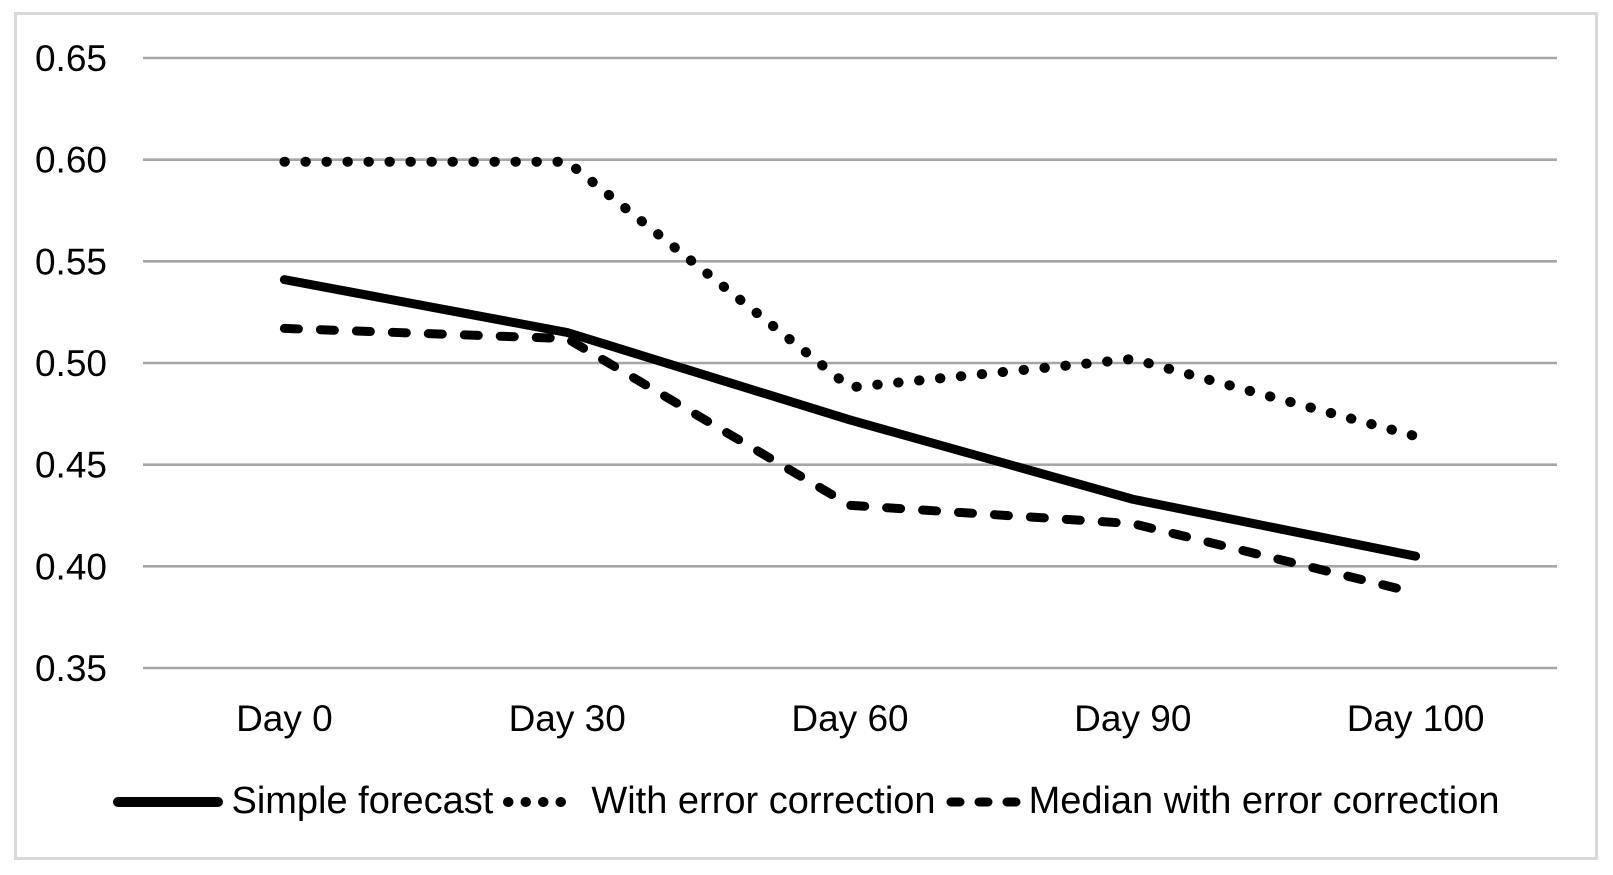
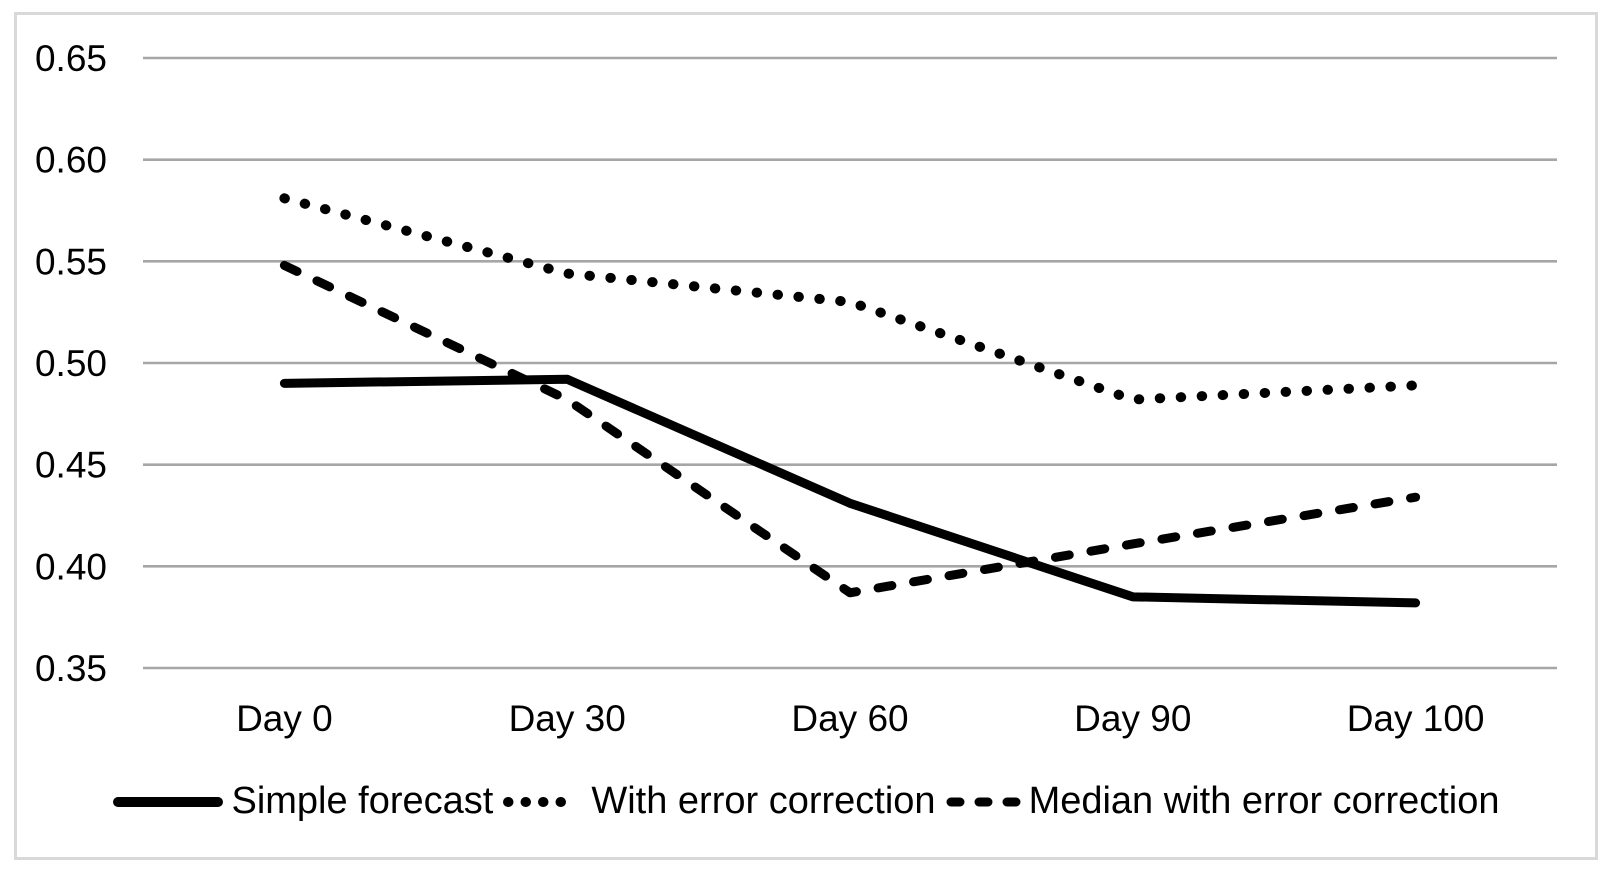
Simple forecast/Day 0: 0.541 -> 0.490
With error correction/Day 0: 0.599 -> 0.581
Median with error correction/Day 0: 0.517 -> 0.548
Simple forecast/Day 30: 0.515 -> 0.492
With error correction/Day 30: 0.599 -> 0.544
Median with error correction/Day 30: 0.512 -> 0.482
Simple forecast/Day 60: 0.472 -> 0.431
With error correction/Day 60: 0.488 -> 0.530
Median with error correction/Day 60: 0.430 -> 0.387
Simple forecast/Day 90: 0.433 -> 0.385
With error correction/Day 90: 0.502 -> 0.482
Median with error correction/Day 90: 0.421 -> 0.411
Simple forecast/Day 100: 0.405 -> 0.382
With error correction/Day 100: 0.464 -> 0.489
Median with error correction/Day 100: 0.387 -> 0.434
